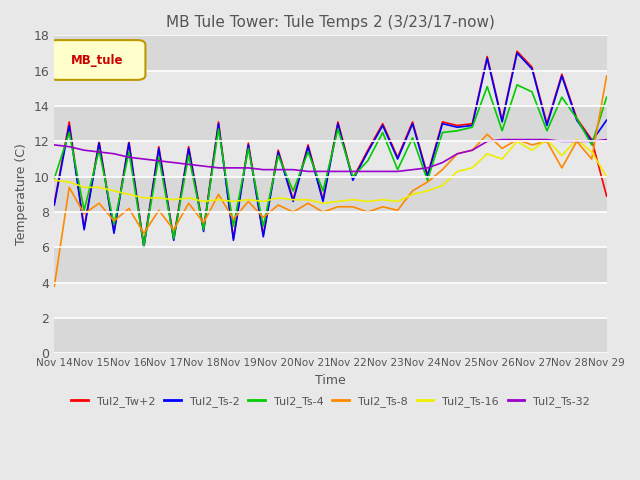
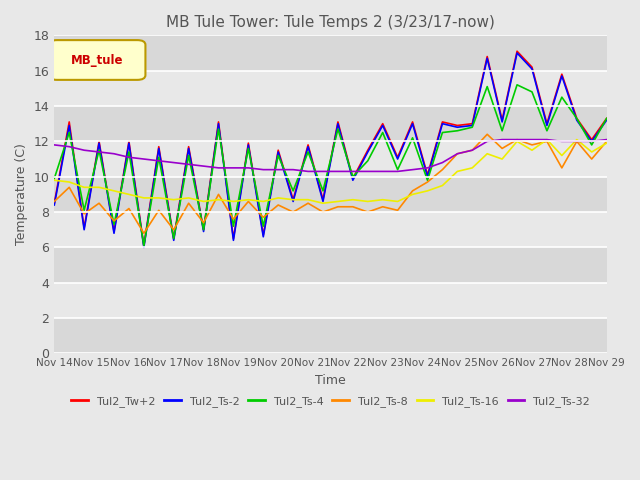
Tul2_Ts-8/Nov 14: 3.8 -> 8.6
Tul2_Tw+2/Nov 29: 8.9 -> 13.3
Tul2_Ts-4/Nov 29: 14.5 -> 13.3
Tul2_Ts-8/Nov 29: 15.7 -> 12.0
Tul2_Ts-16/Nov 29: 10.0 -> 11.9
